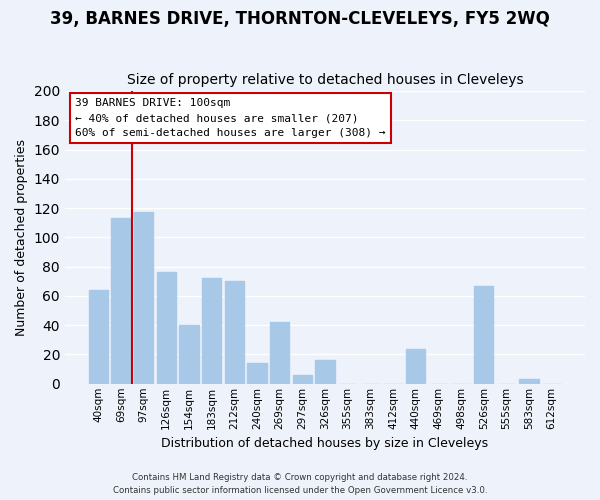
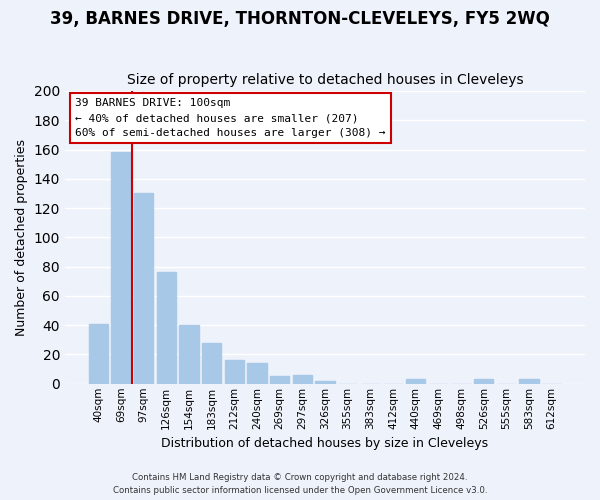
40sqm: 64 -> 41
69sqm: 113 -> 158
97sqm: 117 -> 130
183sqm: 72 -> 28
212sqm: 70 -> 16
269sqm: 42 -> 5
326sqm: 16 -> 2
440sqm: 24 -> 3
526sqm: 67 -> 3
